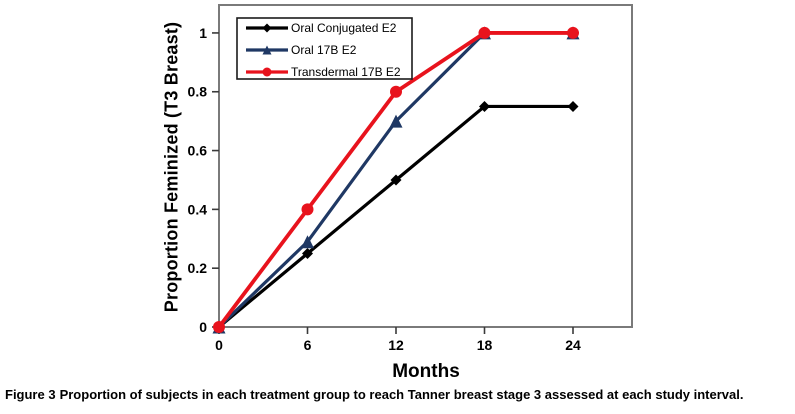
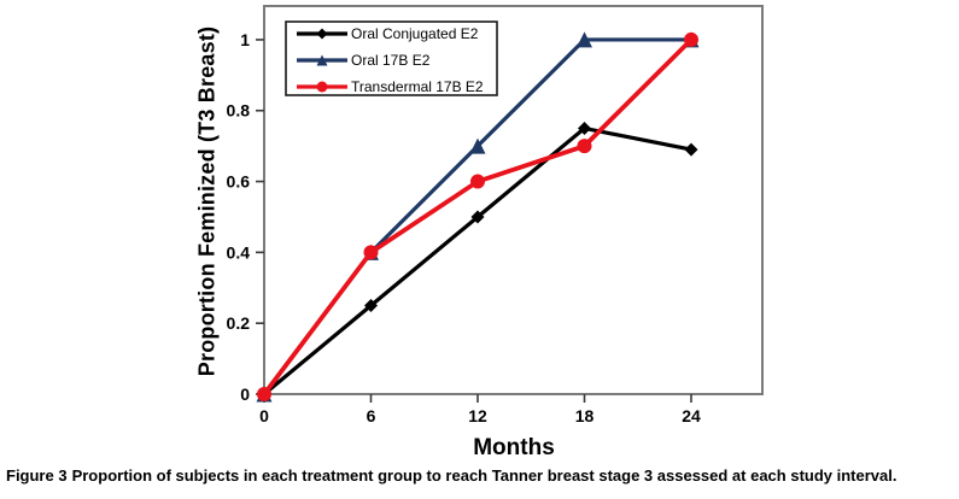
Oral 17B E2/6: 0.29 -> 0.40
Transdermal 17B E2/12: 0.8 -> 0.6
Transdermal 17B E2/18: 1.0 -> 0.7
Oral Conjugated E2/24: 0.75 -> 0.69
